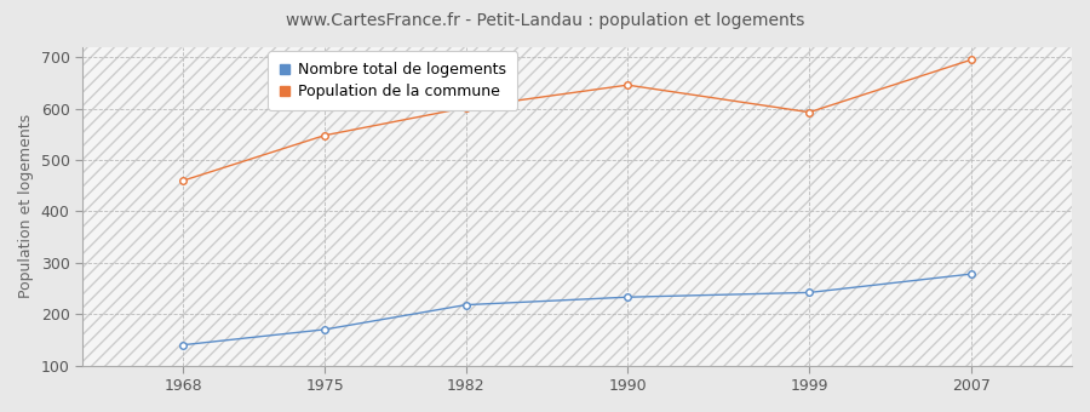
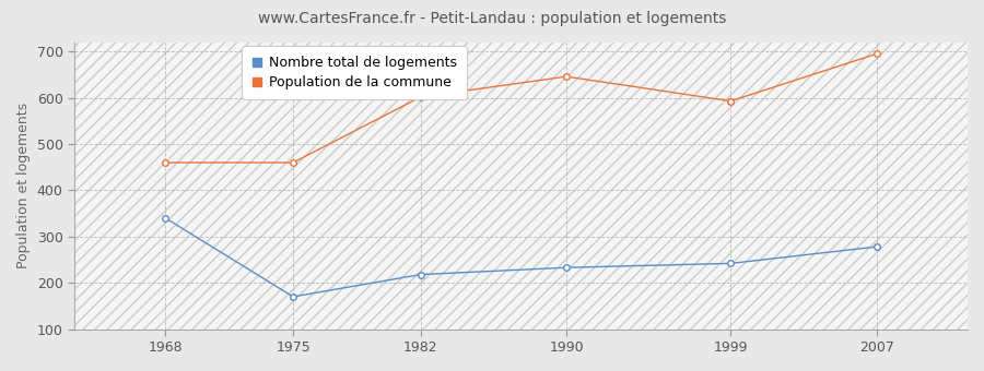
Nombre total de logements/1968: 140 -> 340
Population de la commune/1975: 548 -> 460
